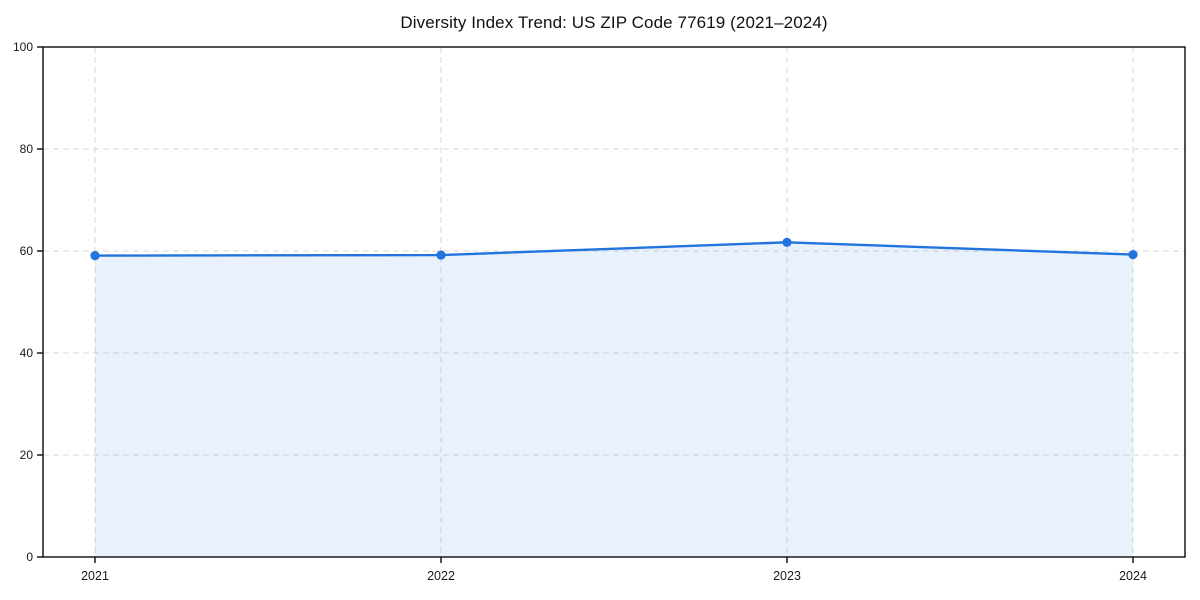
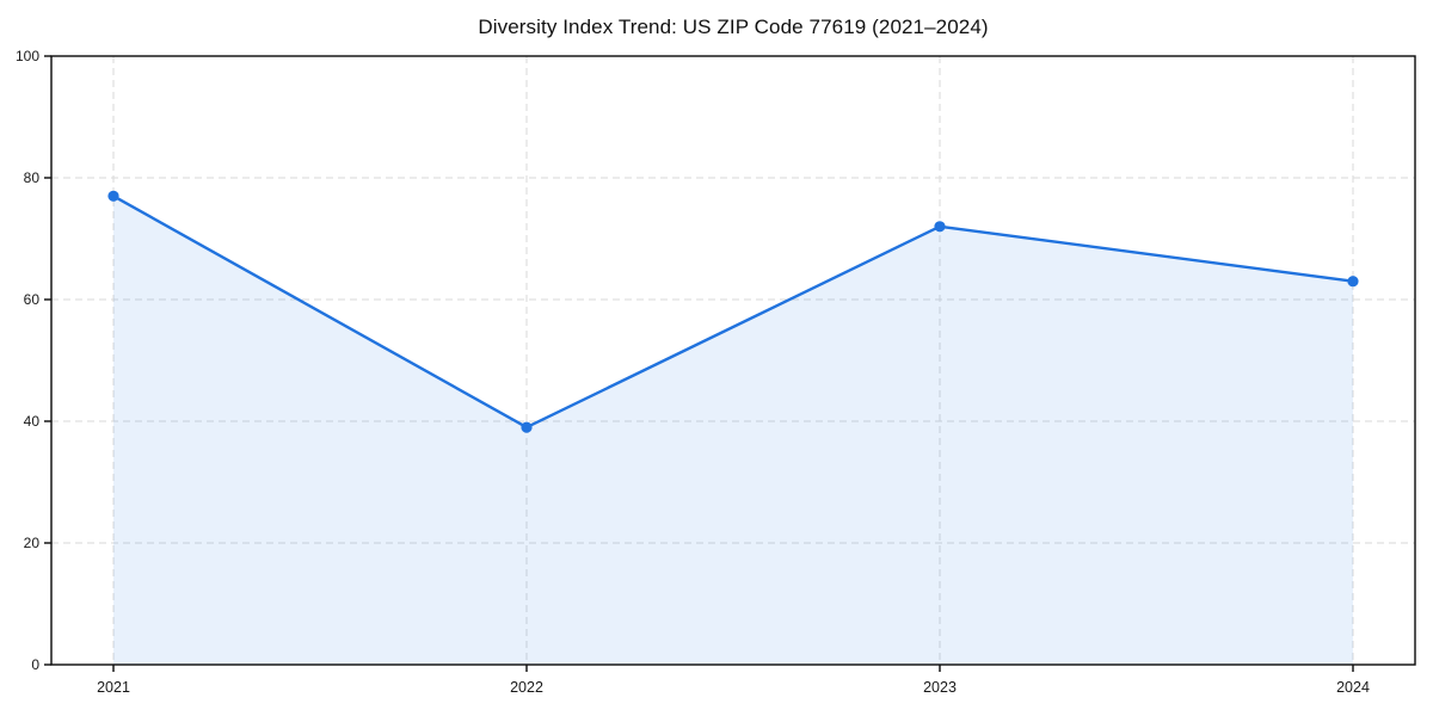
2021: 59 -> 77
2022: 59 -> 39
2023: 62 -> 72
2024: 59 -> 63
